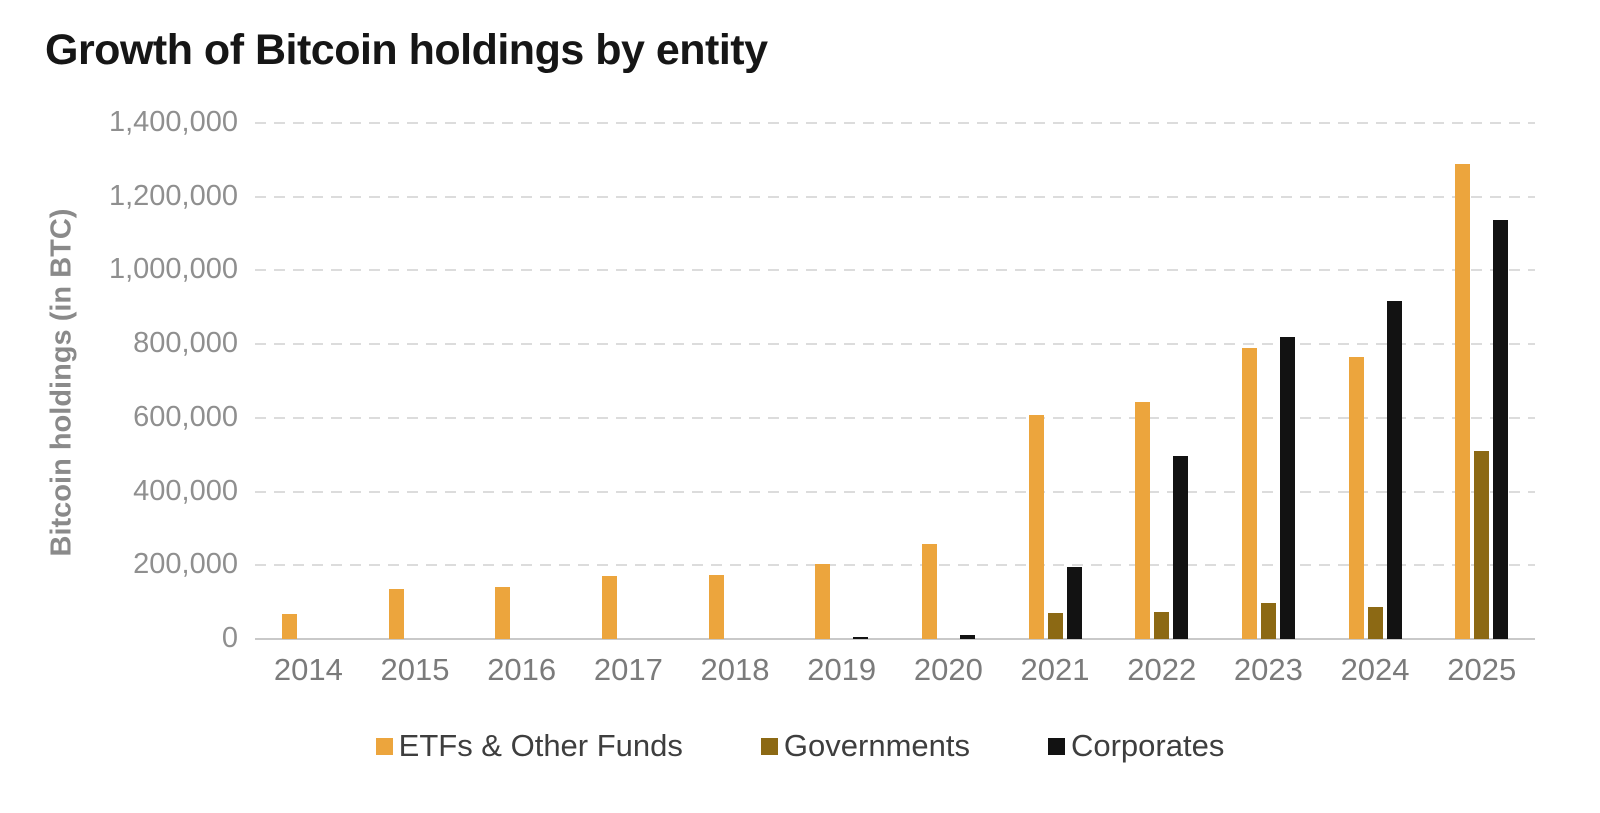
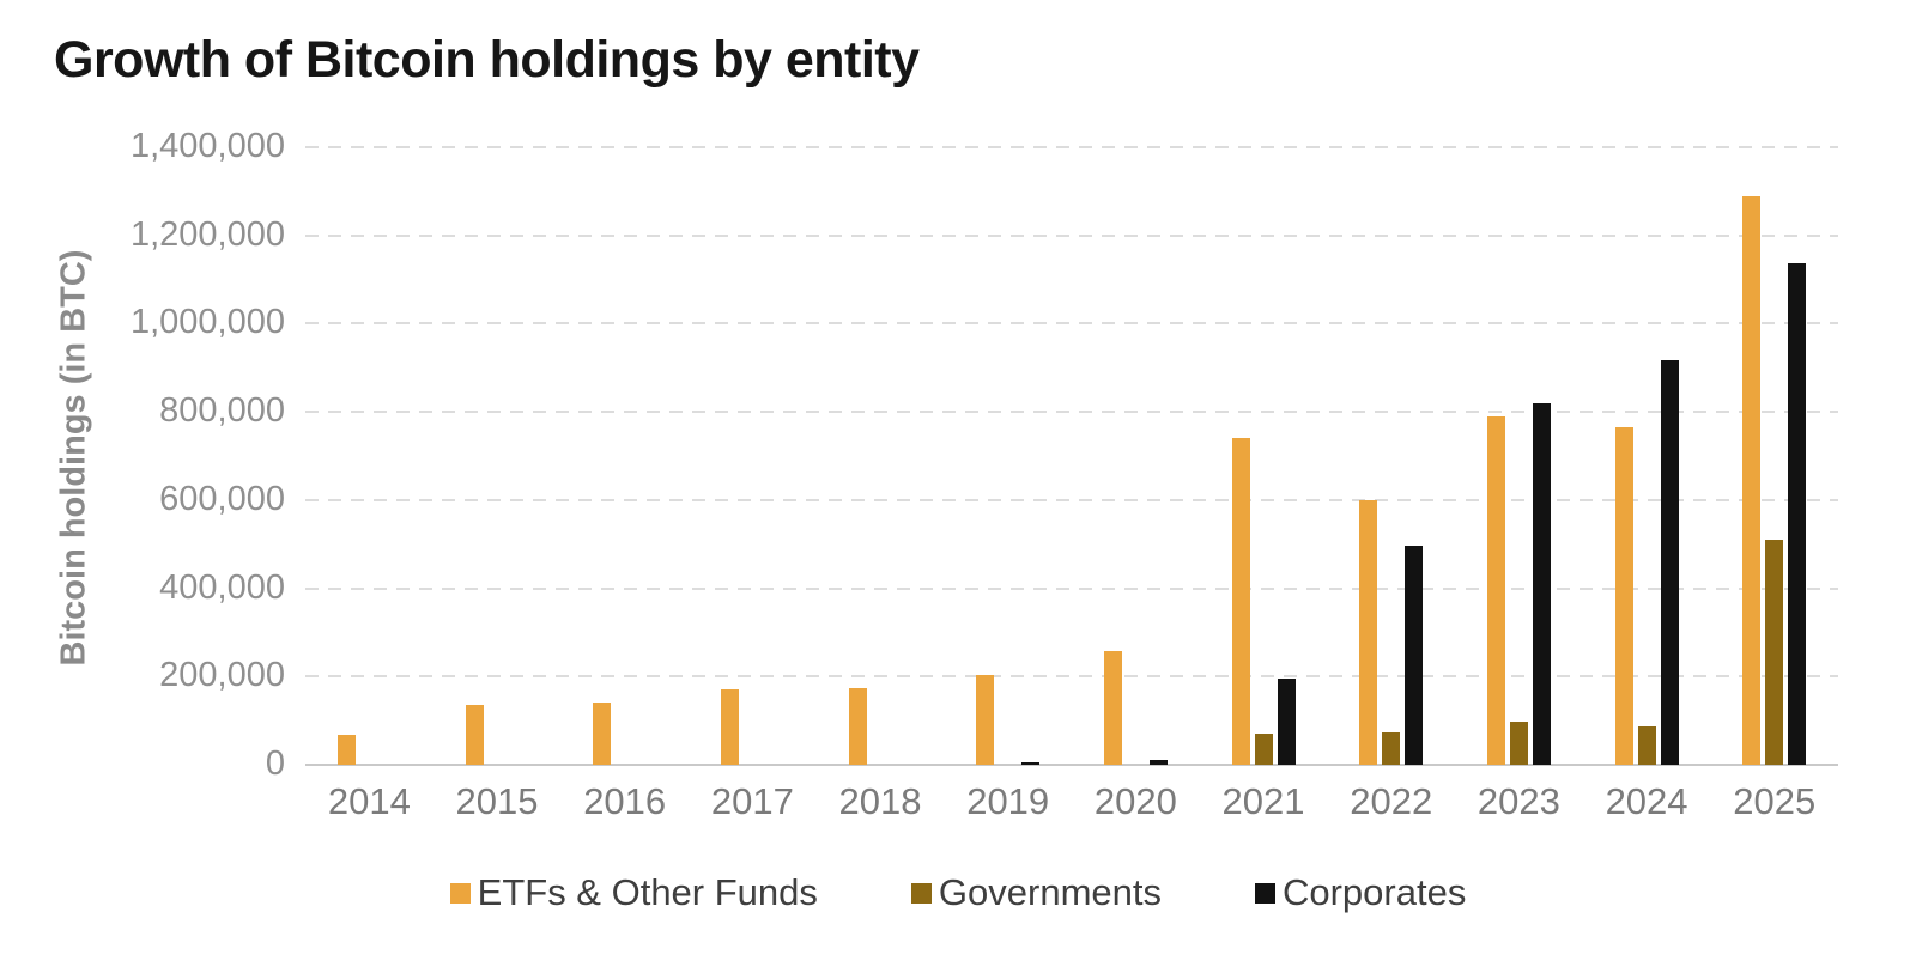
ETFs & Other Funds/2021: 610000 -> 740000
ETFs & Other Funds/2022: 640000 -> 600000
